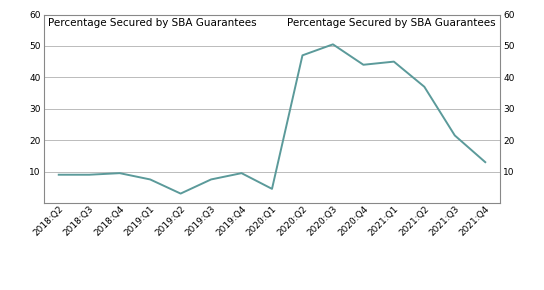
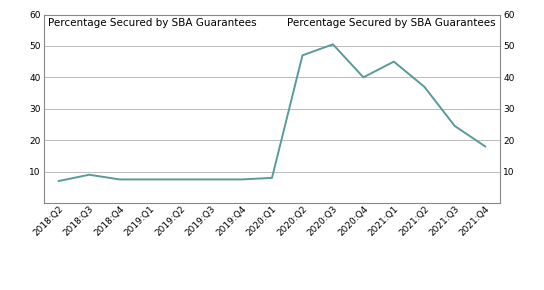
2018:Q2: 9.0 -> 7.0
2018:Q4: 9.5 -> 7.5
2019:Q2: 3.0 -> 7.5
2019:Q4: 9.5 -> 7.5
2020:Q1: 4.5 -> 8.0
2020:Q4: 44.0 -> 40.0
2021:Q3: 21.5 -> 24.5
2021:Q4: 13.0 -> 18.0
